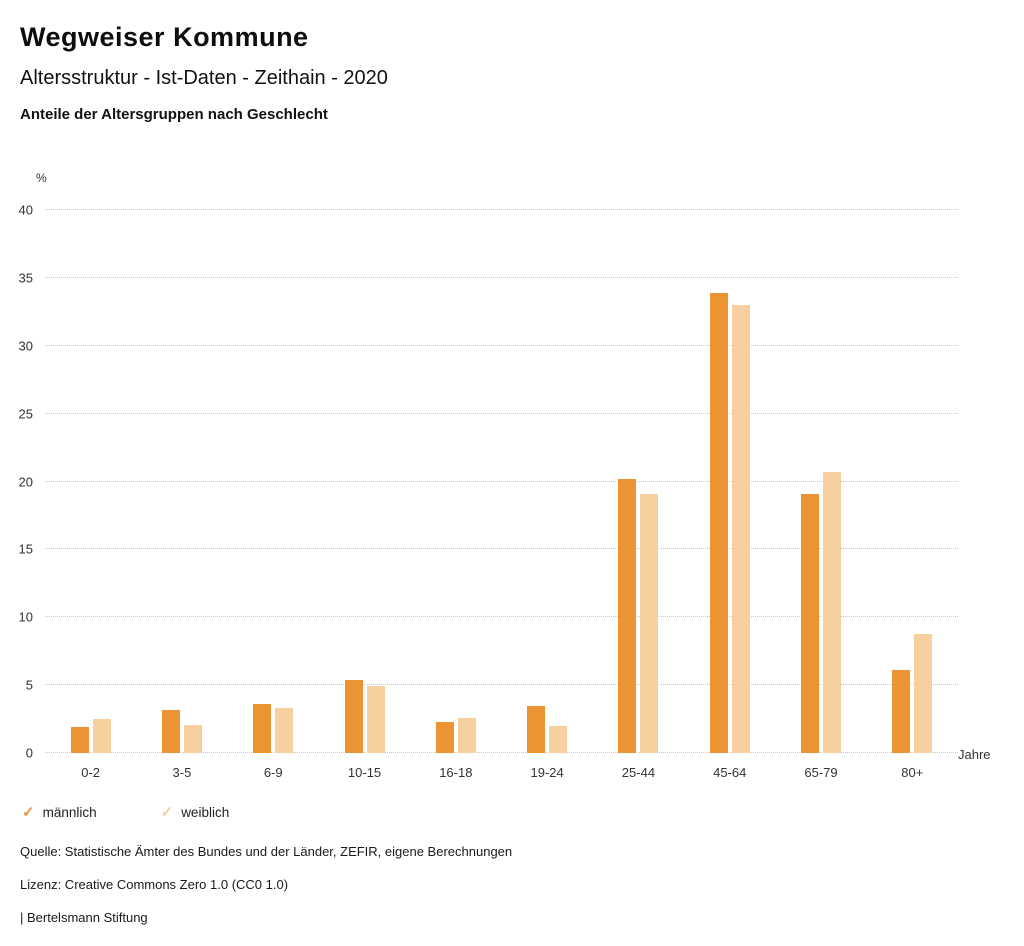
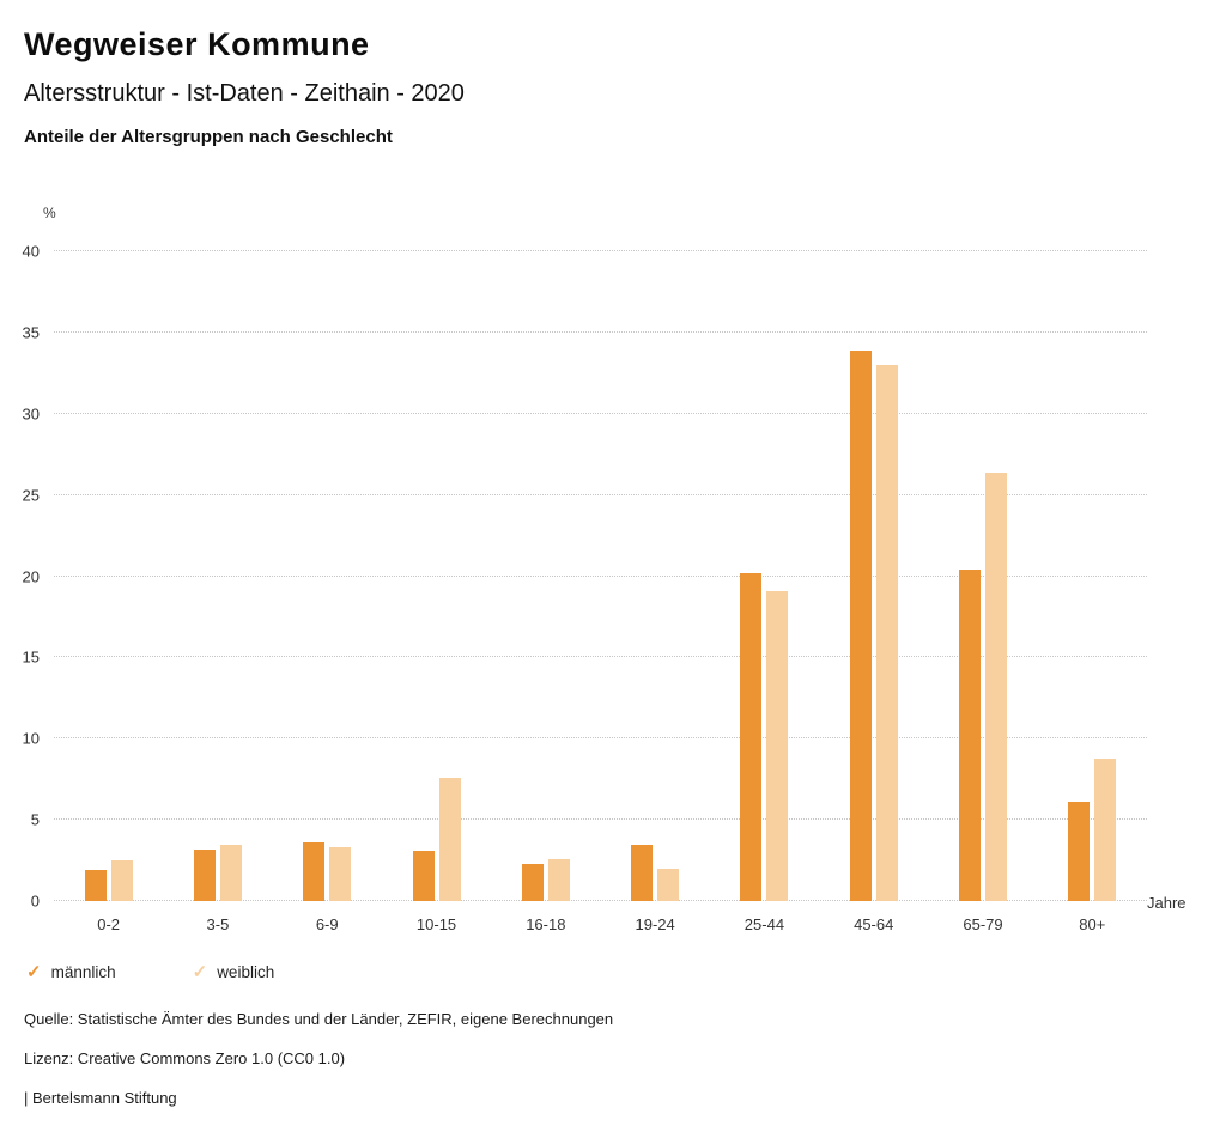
weiblich/3-5: 2.1 -> 3.5
männlich/10-15: 5.4 -> 3.1
weiblich/10-15: 4.9 -> 7.6
männlich/65-79: 19.1 -> 20.4
weiblich/65-79: 20.7 -> 26.4
